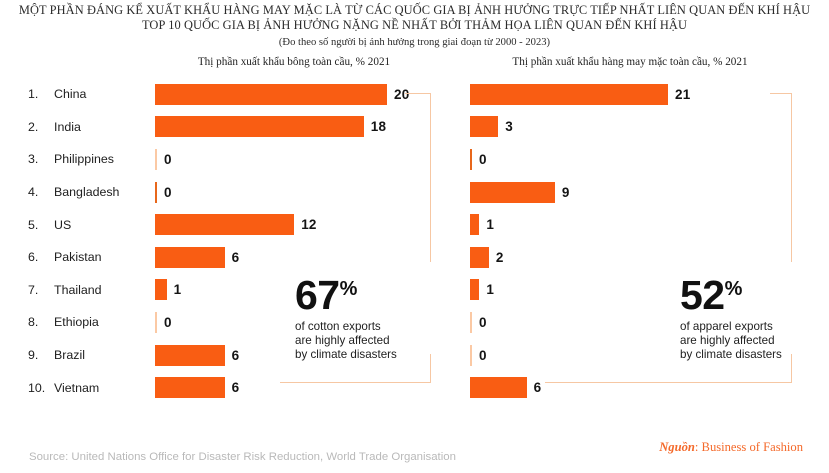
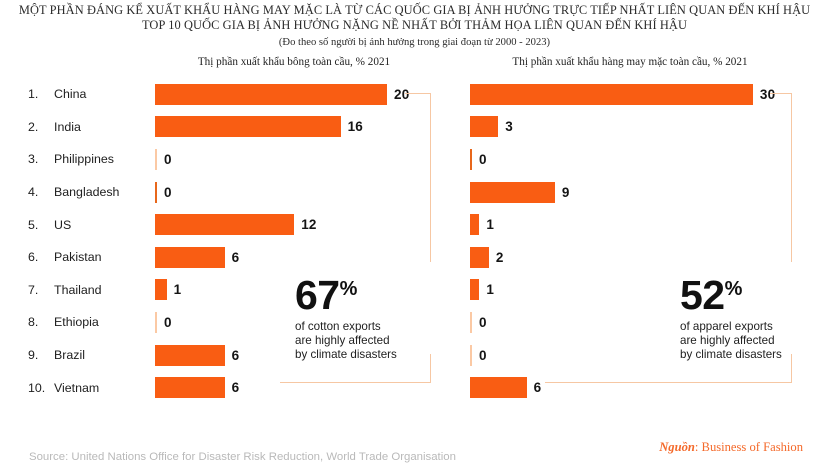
Thị phần xuất khẩu bông toàn cầu, % 2021/India: 18 -> 16
Thị phần xuất khẩu hàng may mặc toàn cầu, % 2021/China: 21 -> 30
